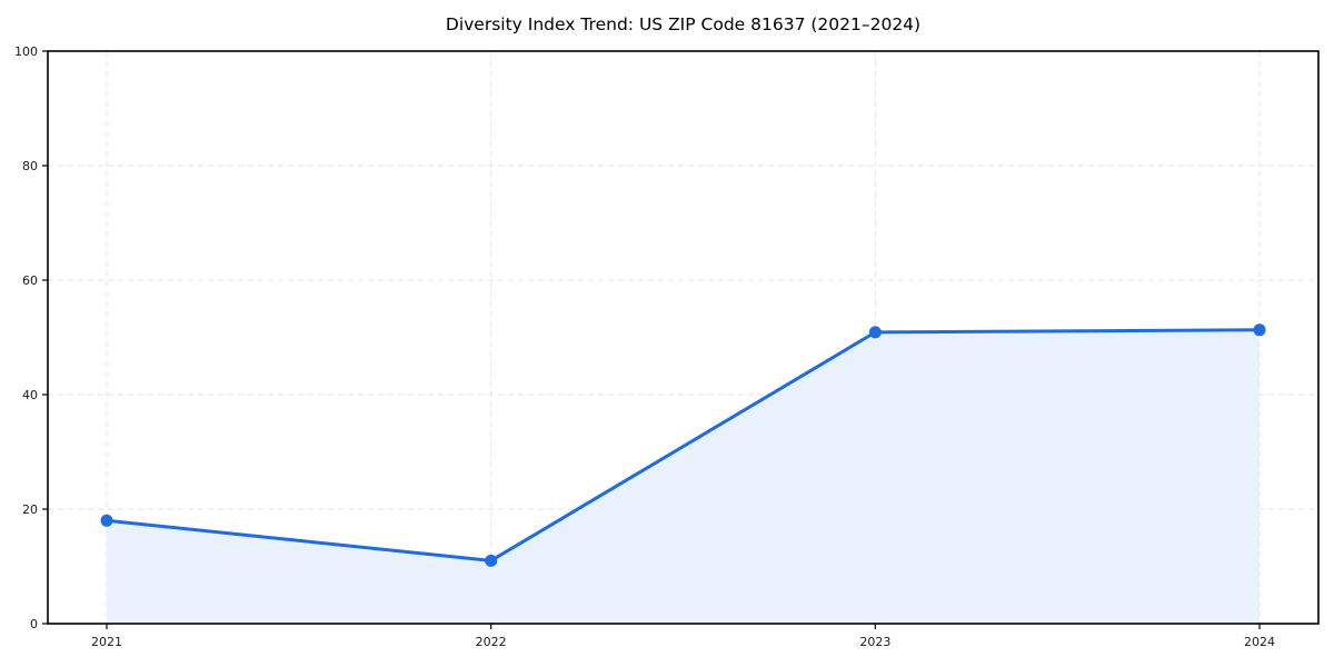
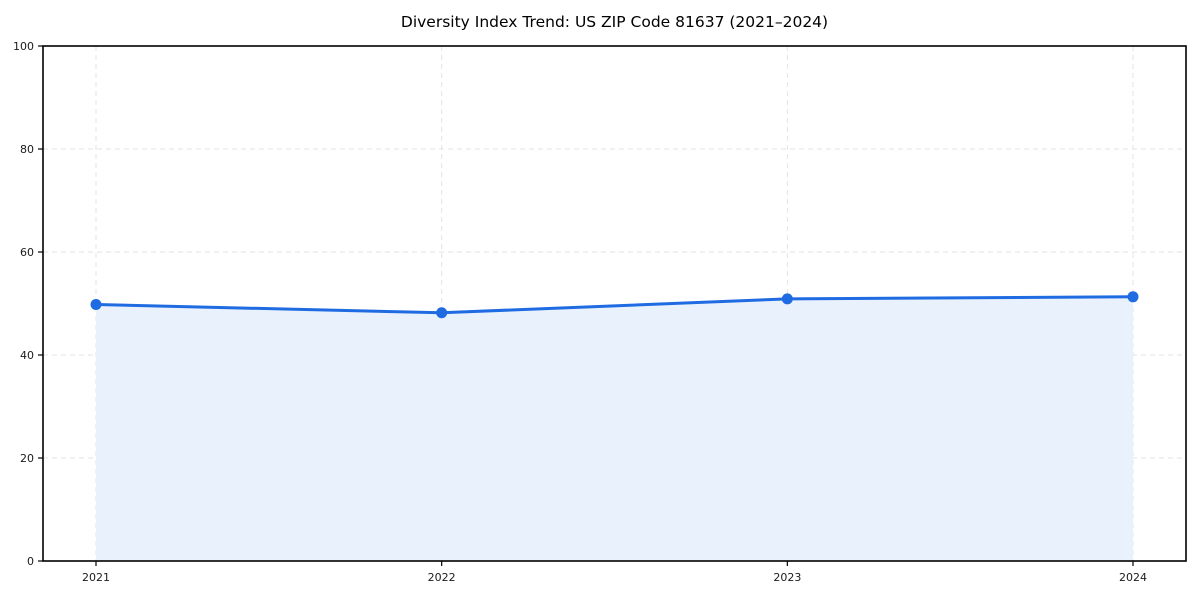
2021: 18 -> 50
2022: 11 -> 48
